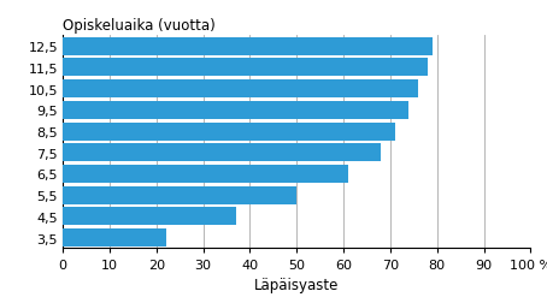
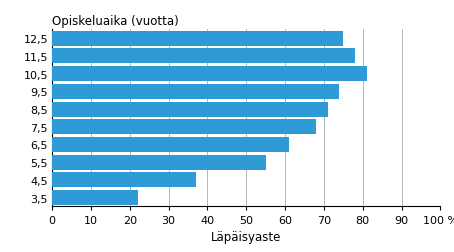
12,5: 79 -> 75
10,5: 76 -> 81
5,5: 50 -> 55
